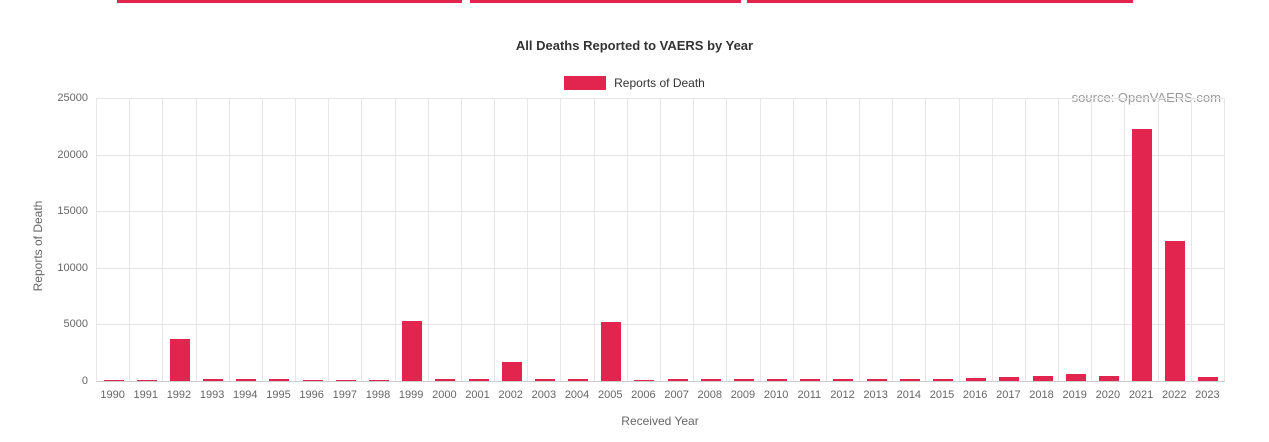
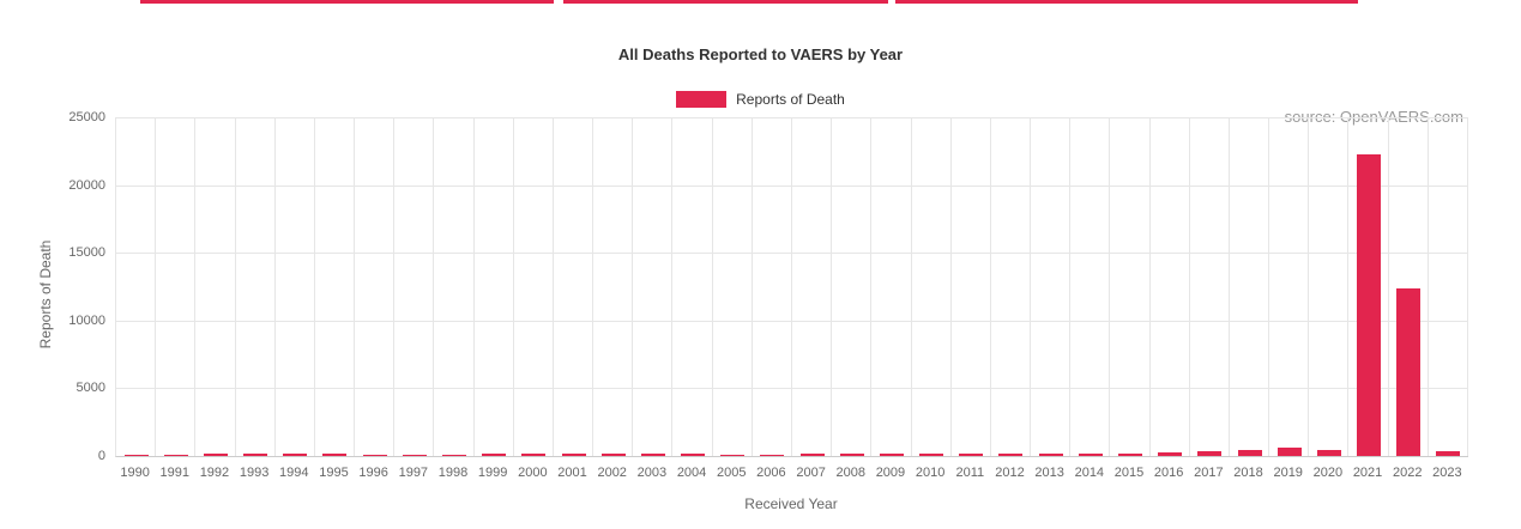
1992: 3700 -> 200
1999: 5300 -> 100
2002: 1700 -> 200
2005: 5200 -> 100
